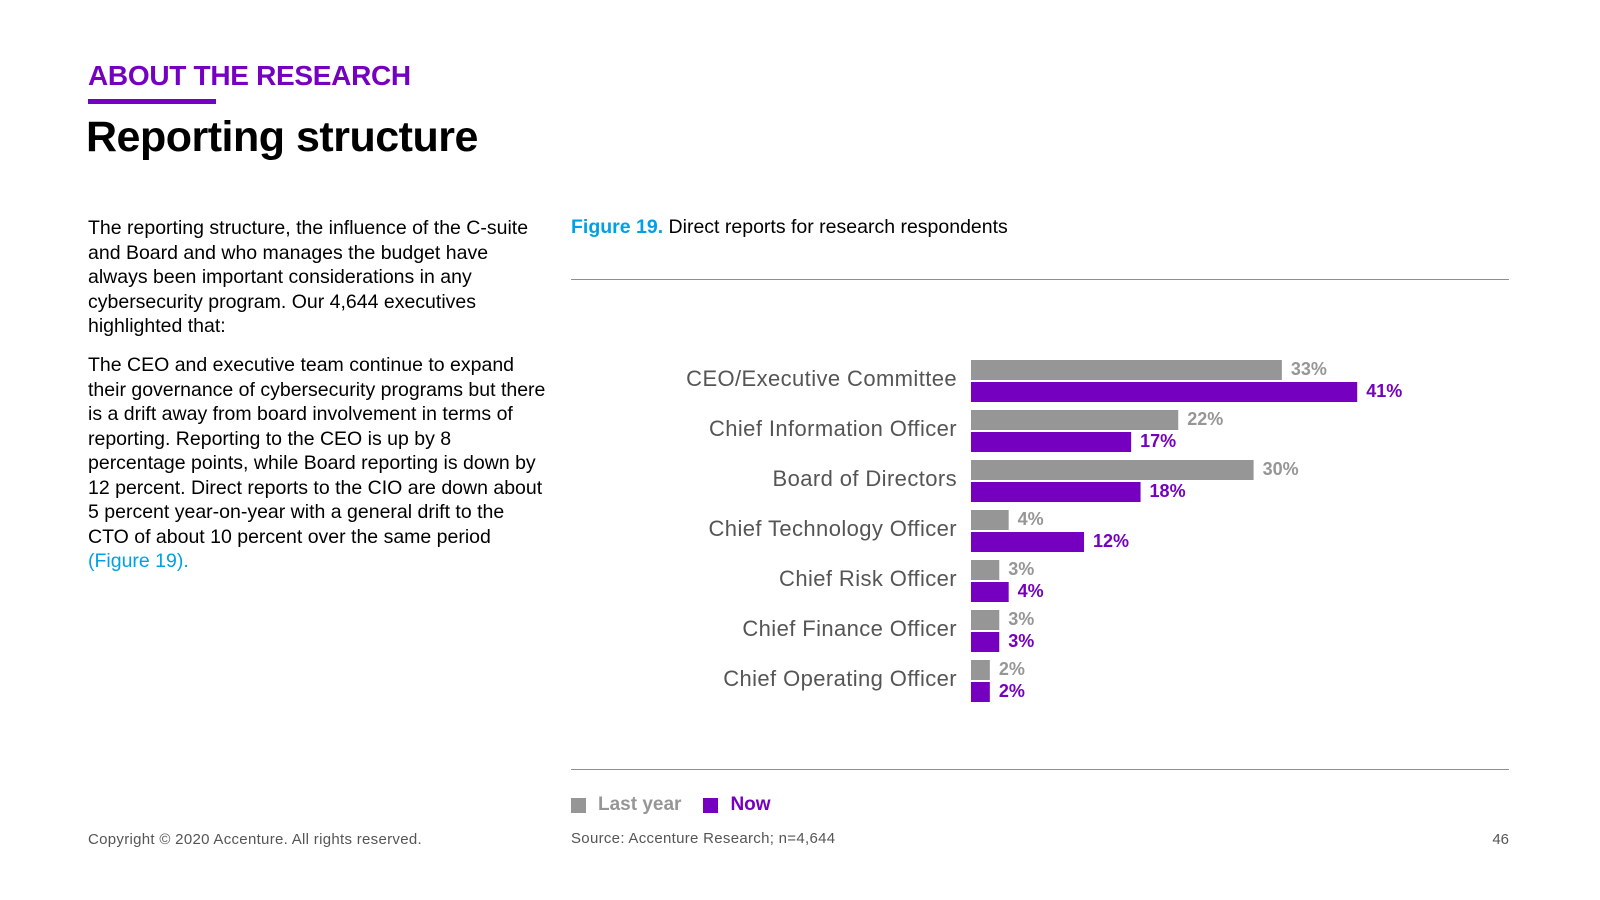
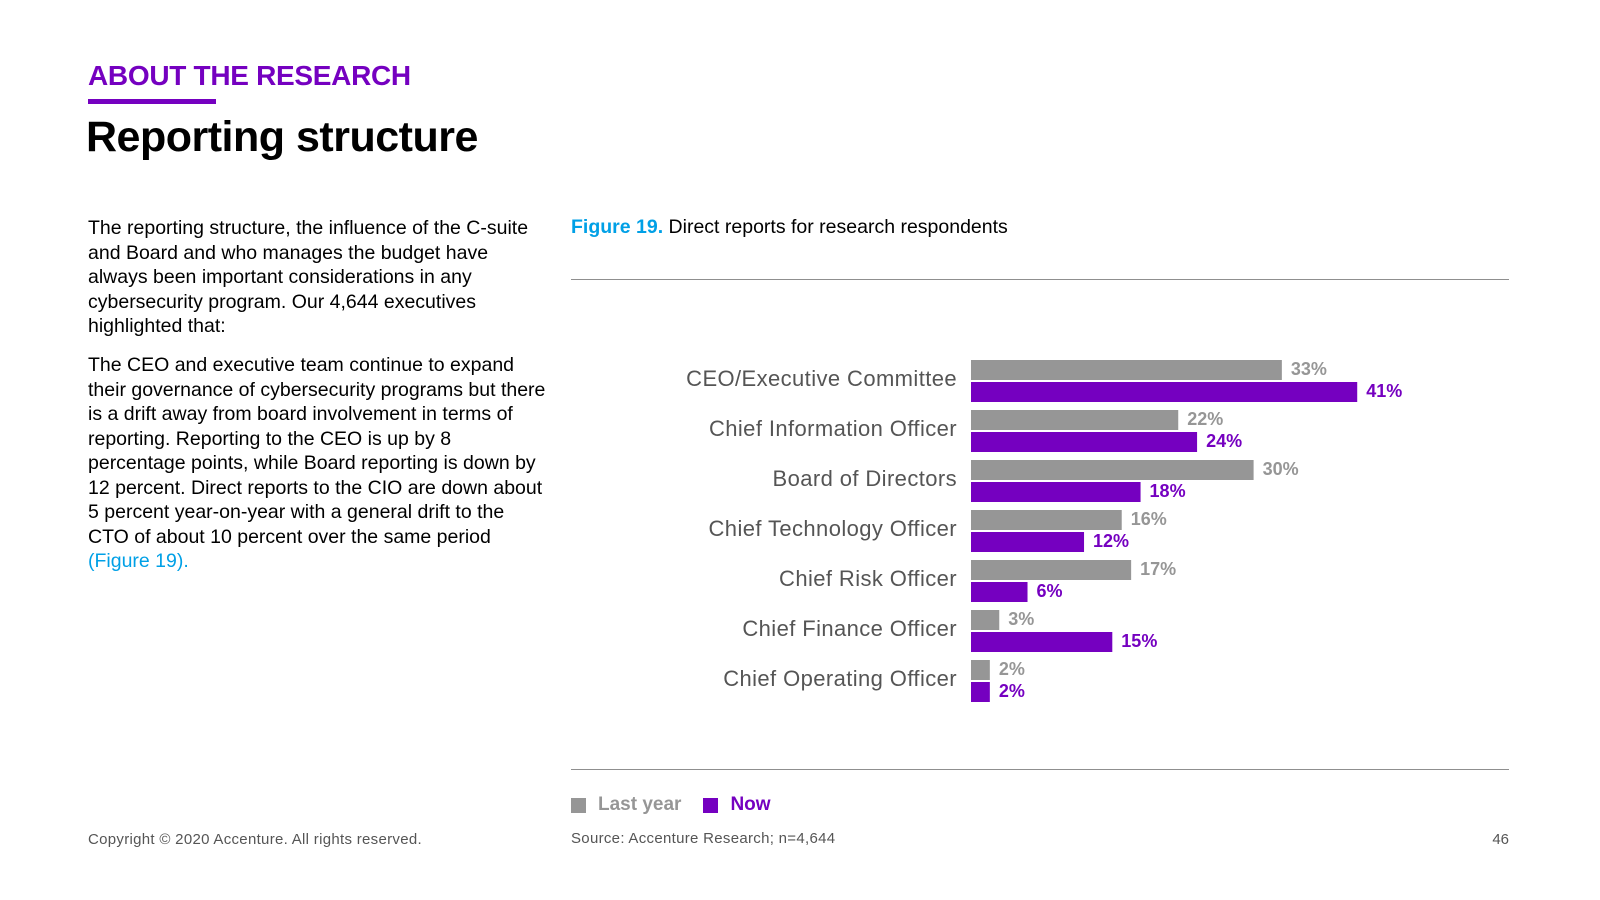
Now/Chief Information Officer: 17% -> 24%
Last year/Chief Technology Officer: 4% -> 16%
Last year/Chief Risk Officer: 3% -> 17%
Now/Chief Risk Officer: 4% -> 6%
Now/Chief Finance Officer: 3% -> 15%
